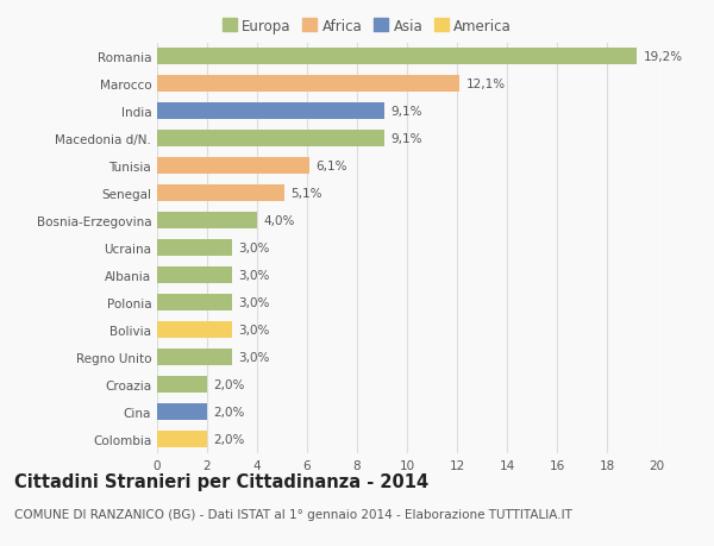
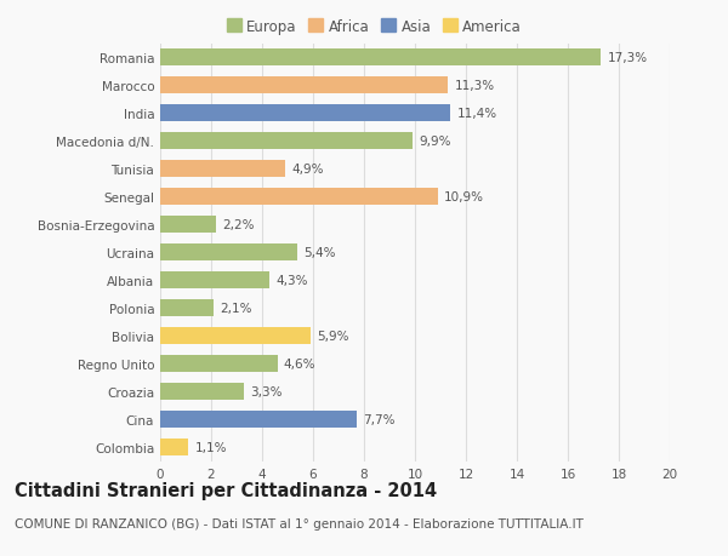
Romania: 19,2% -> 17,3%
Marocco: 12,1% -> 11,3%
India: 9,1% -> 11,4%
Macedonia d/N.: 9,1% -> 9,9%
Tunisia: 6,1% -> 4,9%
Senegal: 5,1% -> 10,9%
Bosnia-Erzegovina: 4,0% -> 2,2%
Ucraina: 3,0% -> 5,4%
Albania: 3,0% -> 4,3%
Polonia: 3,0% -> 2,1%
Bolivia: 3,0% -> 5,9%
Regno Unito: 3,0% -> 4,6%
Croazia: 2,0% -> 3,3%
Cina: 2,0% -> 7,7%
Colombia: 2,0% -> 1,1%
